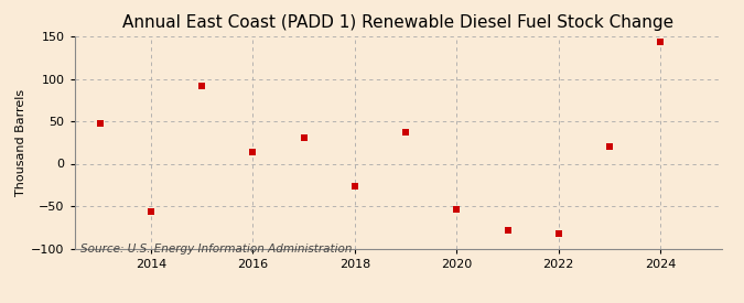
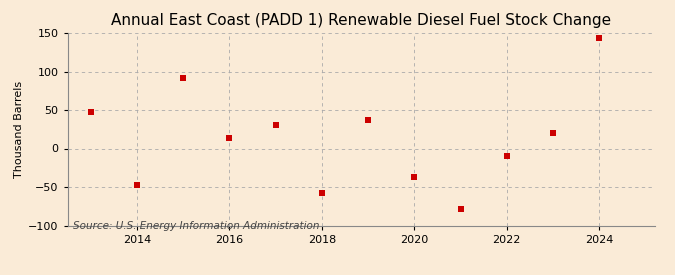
2014: -56 -> -48
2018: -26 -> -58
2020: -54 -> -37
2022: -82 -> -10
